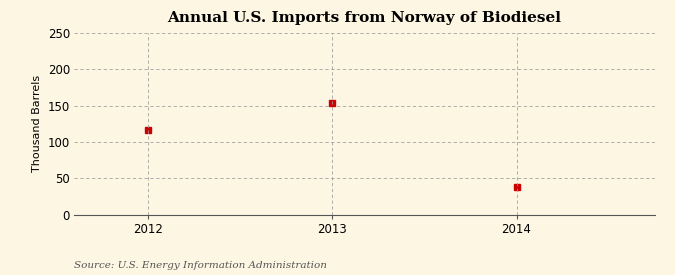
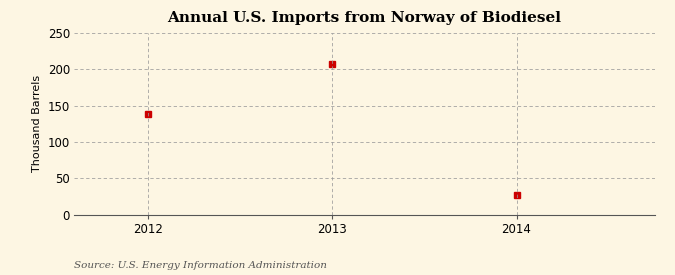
2012: 116 -> 138
2013: 154 -> 207
2014: 38 -> 27
